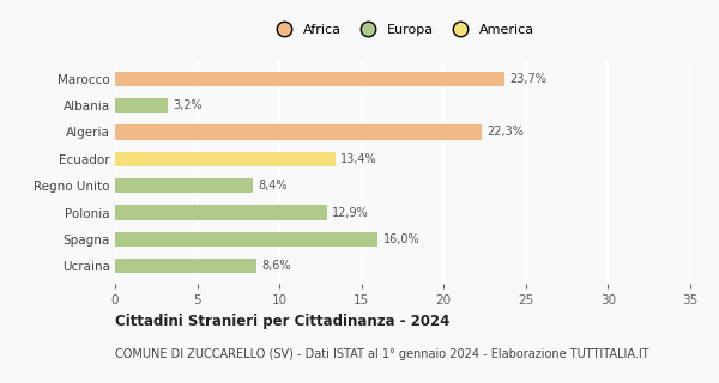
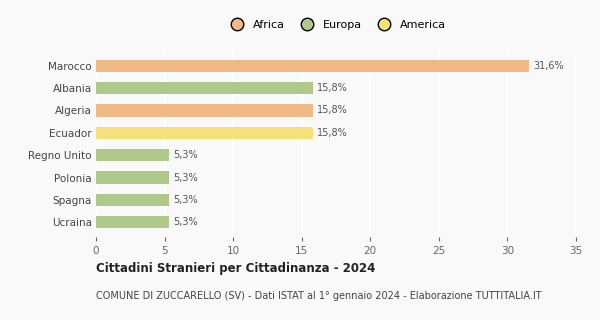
Marocco: 23,7% -> 31,6%
Albania: 3,2% -> 15,8%
Algeria: 22,3% -> 15,8%
Ecuador: 13,4% -> 15,8%
Regno Unito: 8,4% -> 5,3%
Polonia: 12,9% -> 5,3%
Spagna: 16,0% -> 5,3%
Ucraina: 8,6% -> 5,3%
